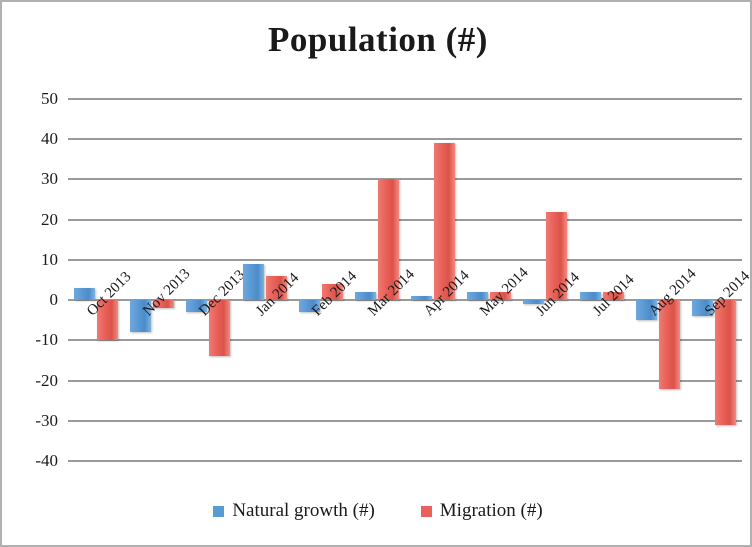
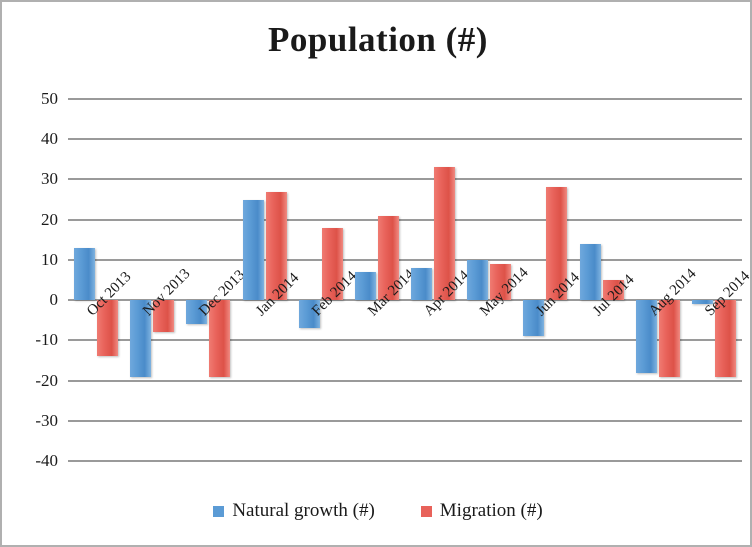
Natural growth (#)/Oct 2013: 3 -> 13
Migration (#)/Oct 2013: -10 -> -14
Natural growth (#)/Nov 2013: -8 -> -19
Migration (#)/Nov 2013: -2 -> -8
Natural growth (#)/Dec 2013: -3 -> -6
Migration (#)/Dec 2013: -14 -> -19
Natural growth (#)/Jan 2014: 9 -> 25
Migration (#)/Jan 2014: 6 -> 27
Natural growth (#)/Feb 2014: -3 -> -7
Migration (#)/Feb 2014: 4 -> 18
Natural growth (#)/Mar 2014: 2 -> 7
Migration (#)/Mar 2014: 30 -> 21
Natural growth (#)/Apr 2014: 1 -> 8
Migration (#)/Apr 2014: 39 -> 33
Natural growth (#)/May 2014: 2 -> 10
Migration (#)/May 2014: 2 -> 9
Natural growth (#)/Jun 2014: -1 -> -9
Migration (#)/Jun 2014: 22 -> 28
Natural growth (#)/Jul 2014: 2 -> 14
Migration (#)/Jul 2014: 2 -> 5
Natural growth (#)/Aug 2014: -5 -> -18
Migration (#)/Aug 2014: -22 -> -19
Natural growth (#)/Sep 2014: -4 -> -1
Migration (#)/Sep 2014: -31 -> -19
